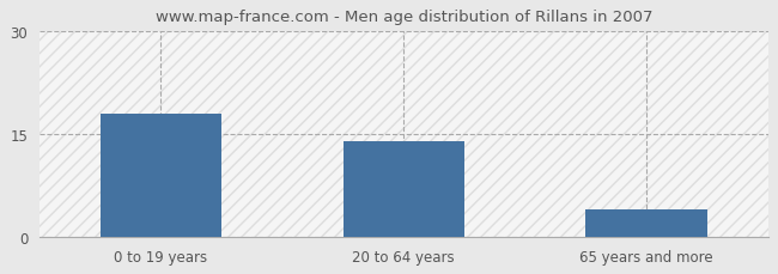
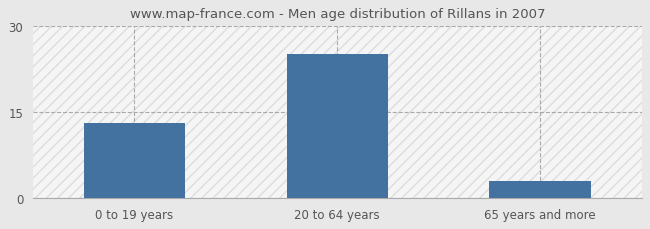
0 to 19 years: 18 -> 13
20 to 64 years: 14 -> 25
65 years and more: 4 -> 3
